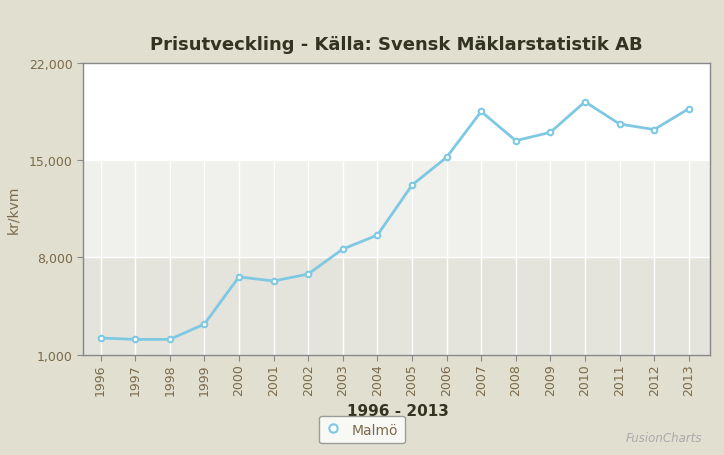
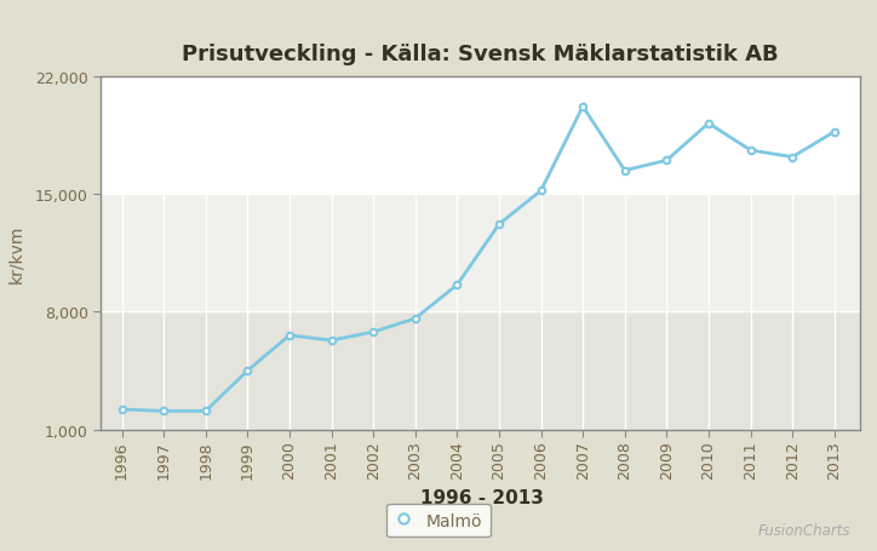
1999: 3,200 -> 4,500
2003: 8,600 -> 7,600
2007: 18,500 -> 20,200
